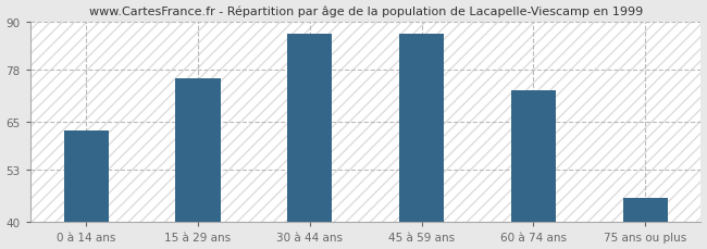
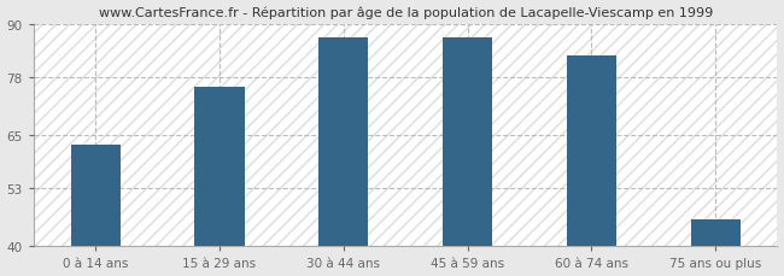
60 à 74 ans: 73 -> 83
